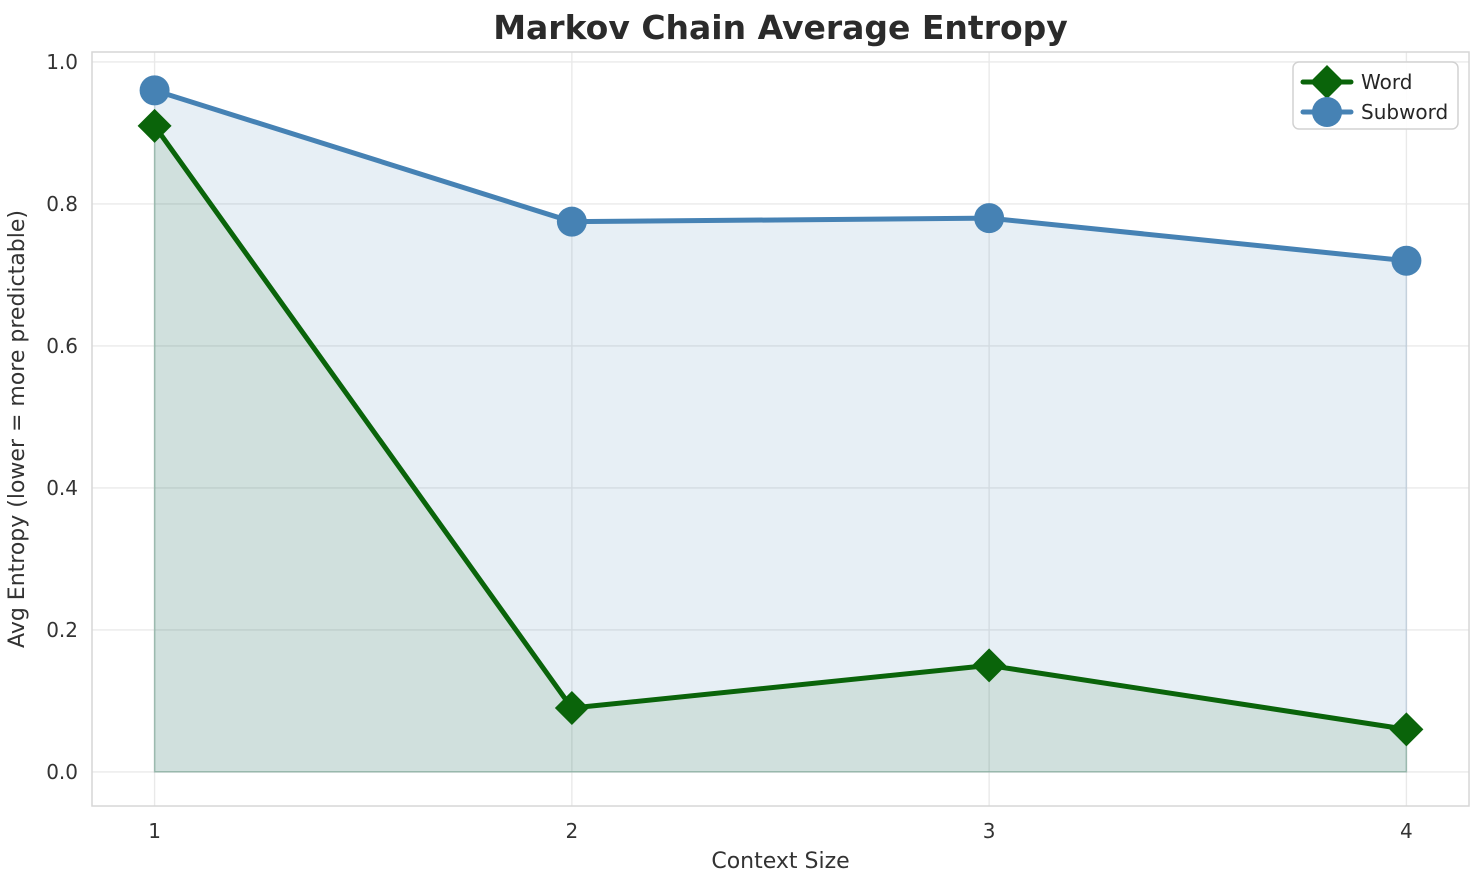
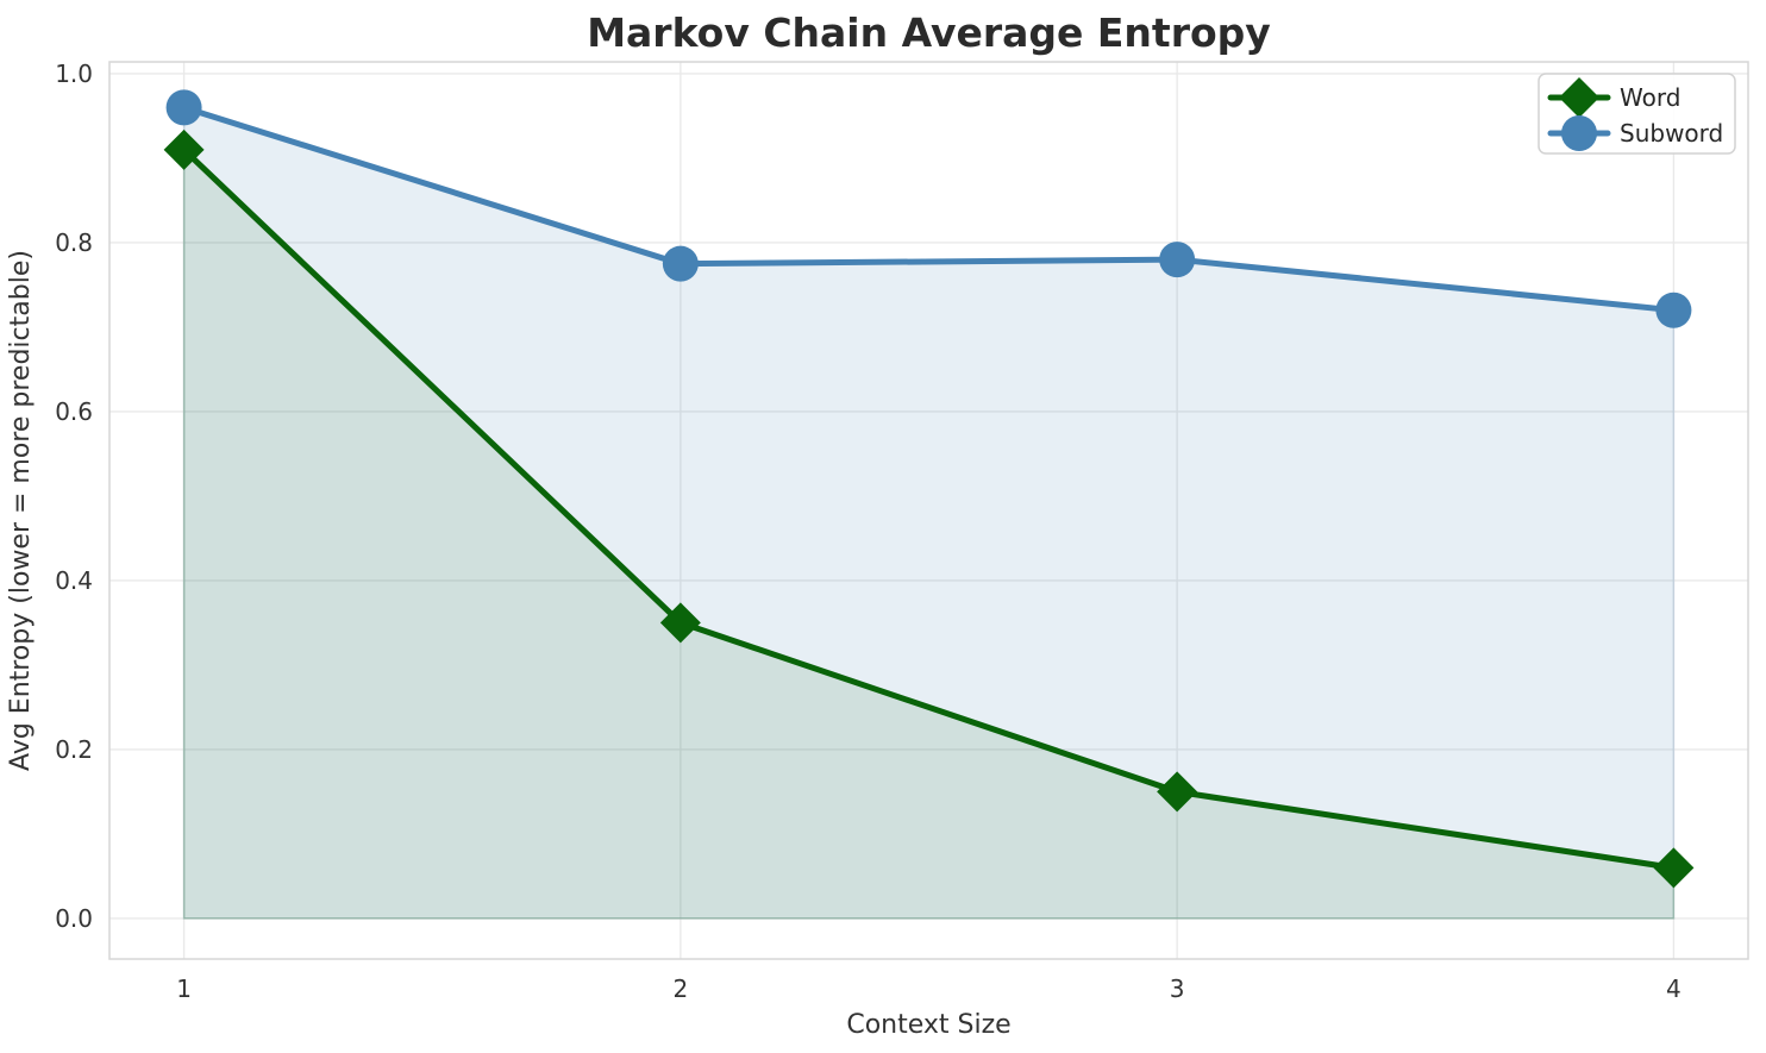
Word/2: 0.09 -> 0.35
